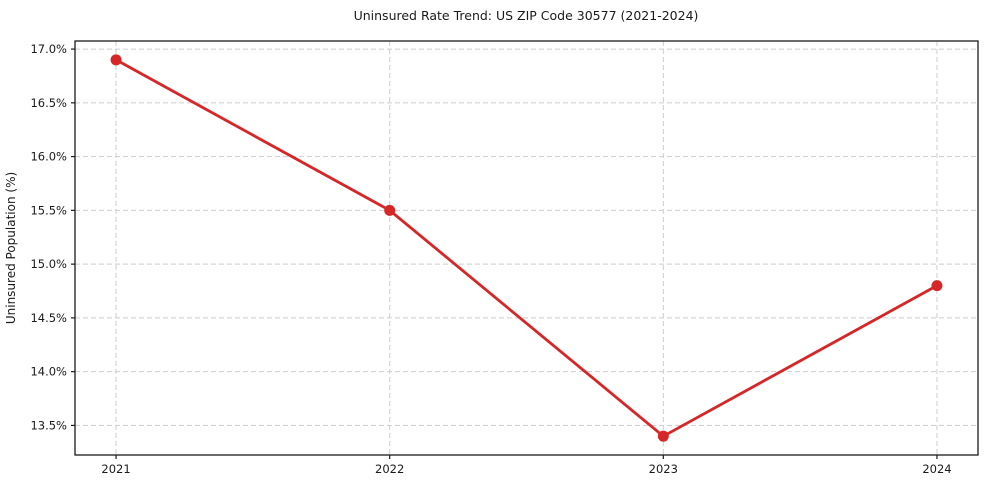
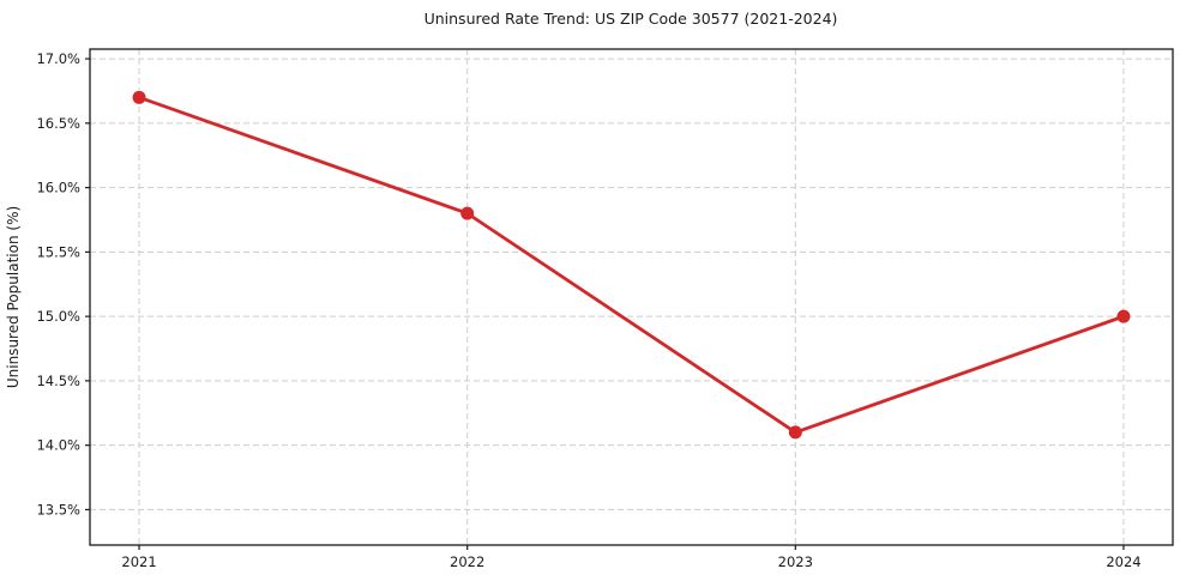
2021: 16.9% -> 16.7%
2022: 15.5% -> 15.8%
2023: 13.4% -> 14.1%
2024: 14.8% -> 15.0%
